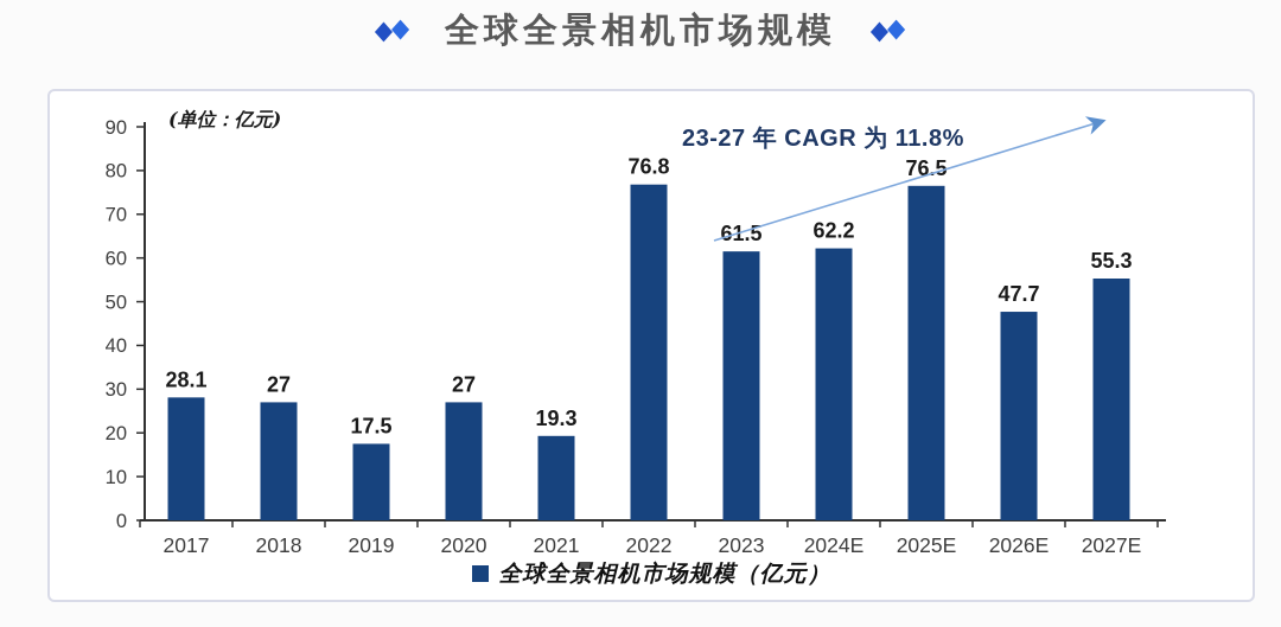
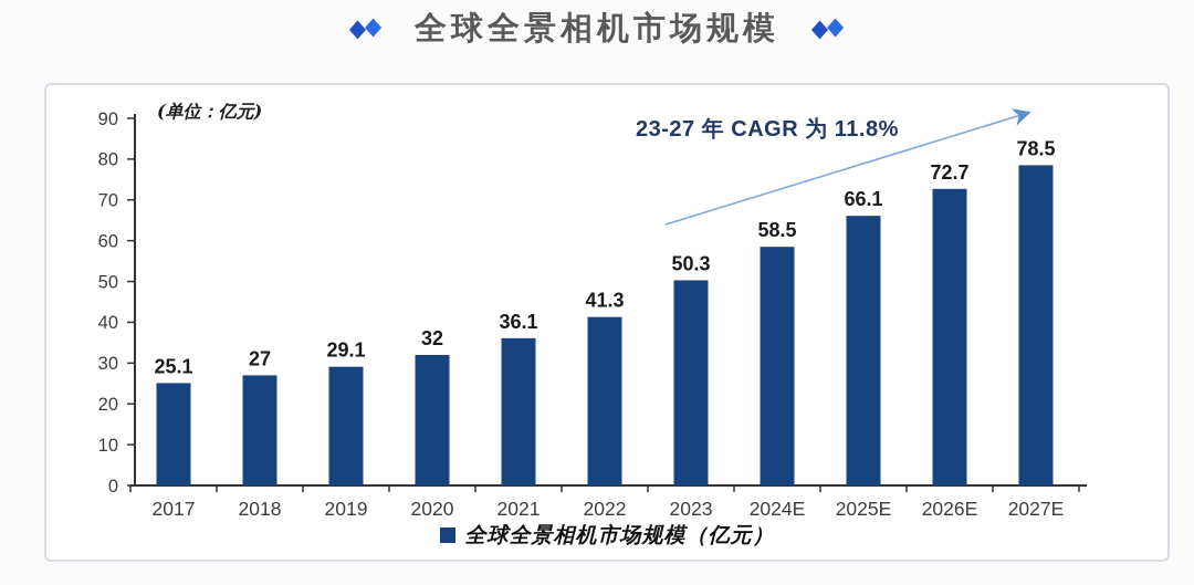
2017: 28.1 -> 25.1
2019: 17.5 -> 29.1
2020: 27 -> 32
2021: 19.3 -> 36.1
2022: 76.8 -> 41.3
2023: 61.5 -> 50.3
2024E: 62.2 -> 58.5
2025E: 76.5 -> 66.1
2026E: 47.7 -> 72.7
2027E: 55.3 -> 78.5
